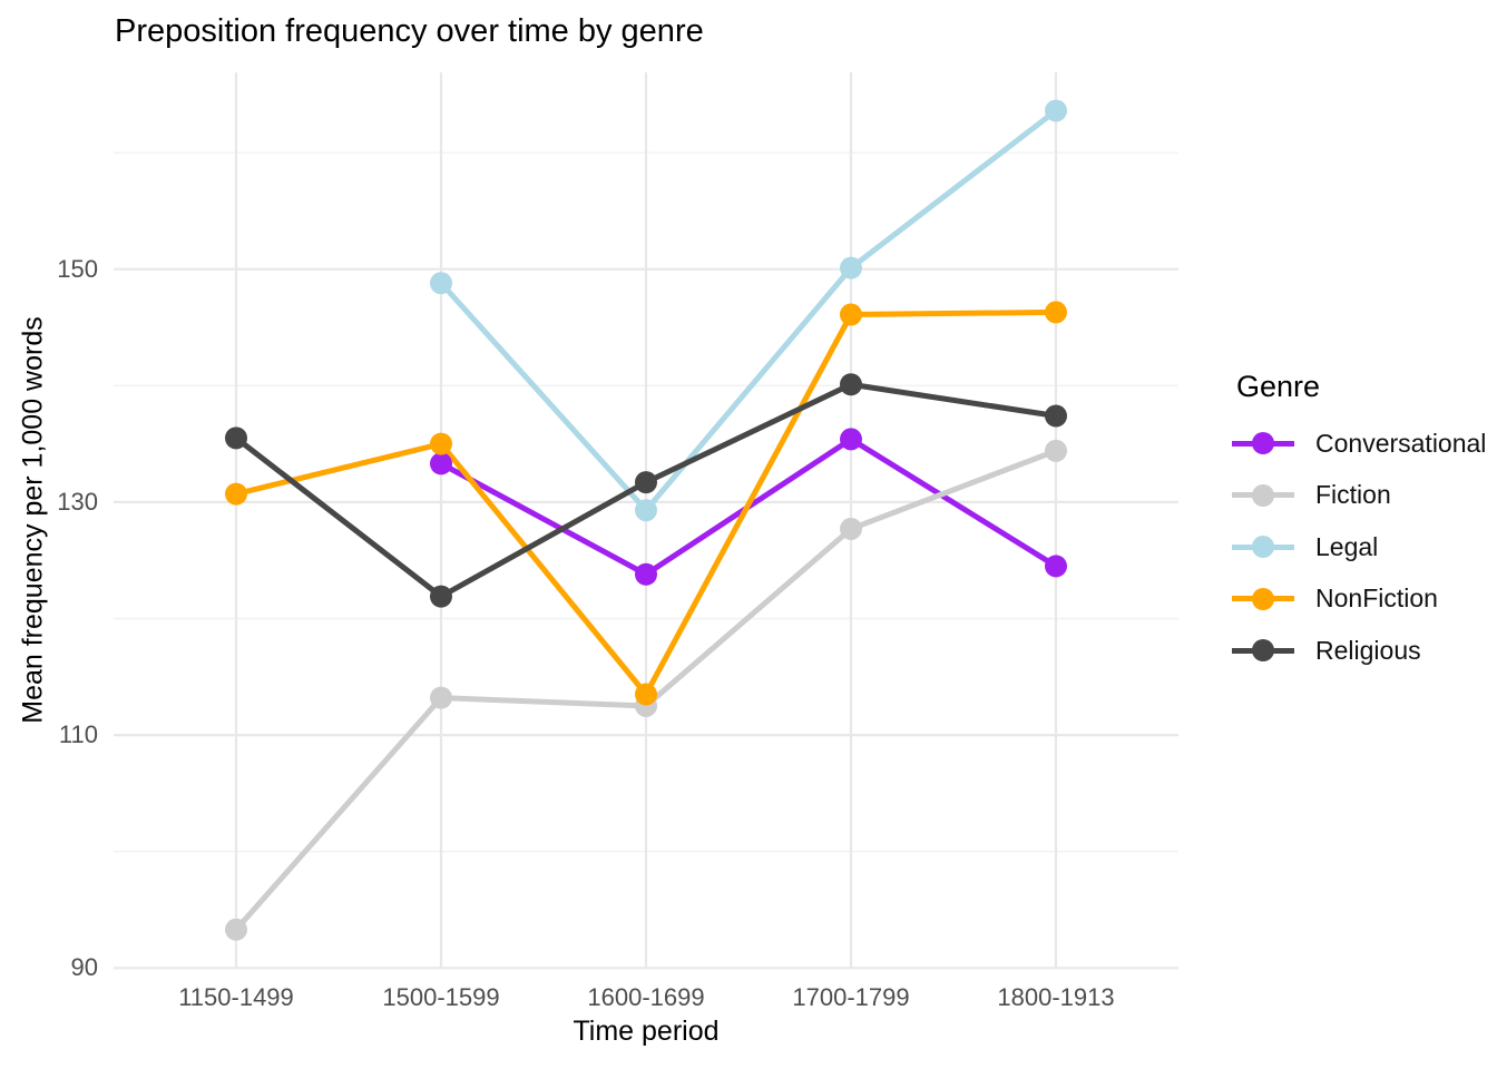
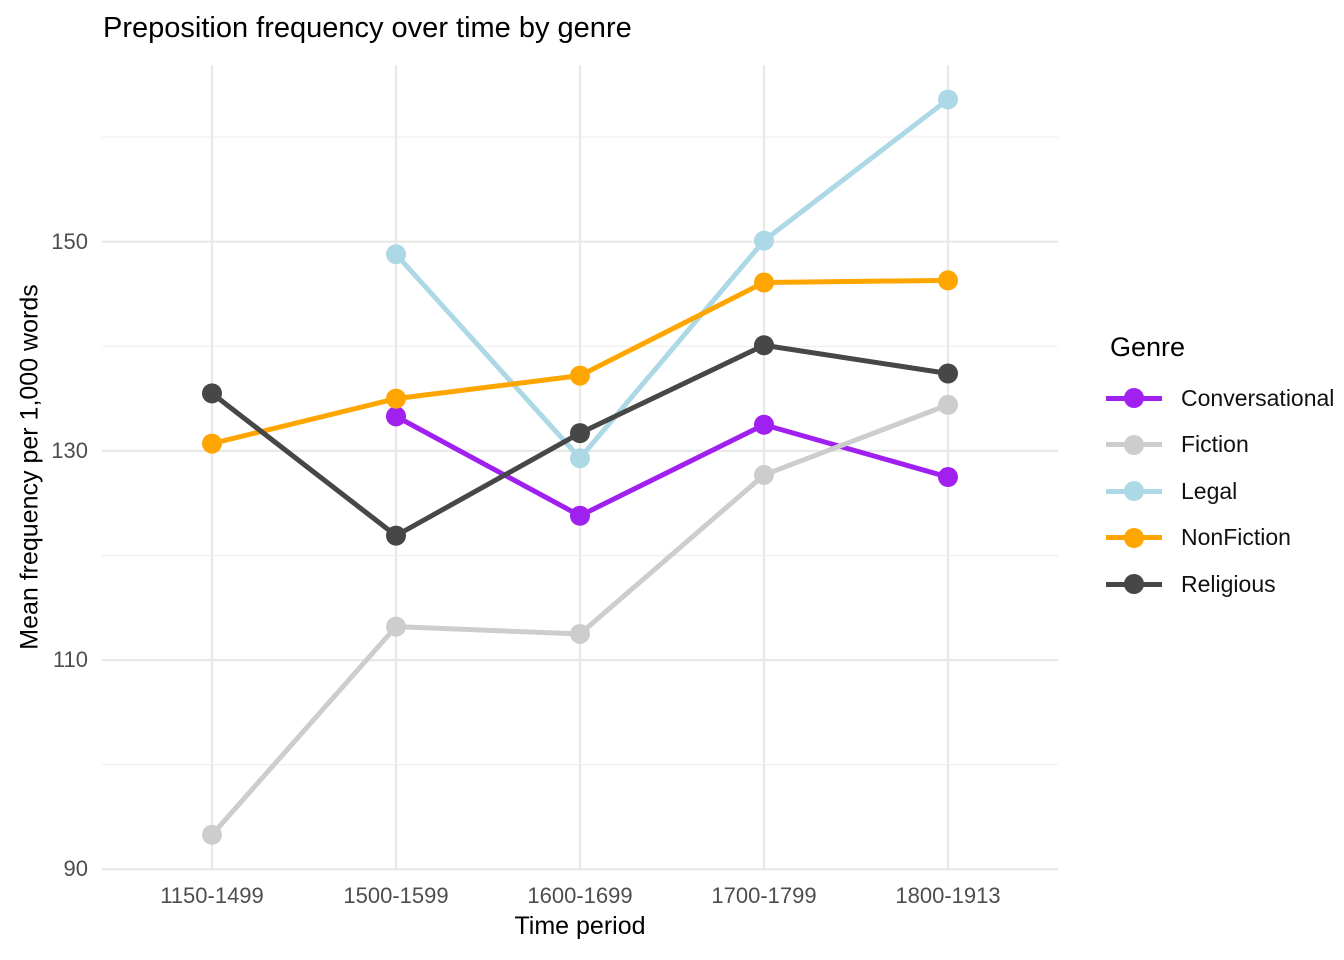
NonFiction/1600-1699: 113.5 -> 137.2
Conversational/1700-1799: 135.4 -> 132.5
Conversational/1800-1913: 124.5 -> 127.5
